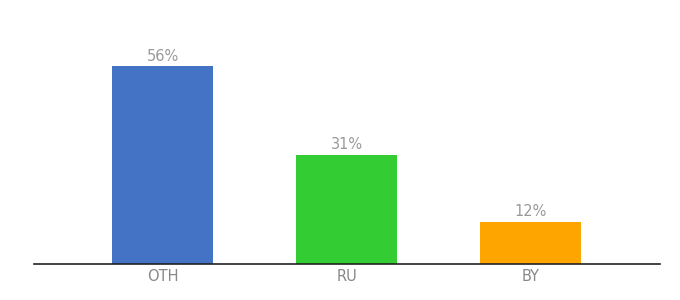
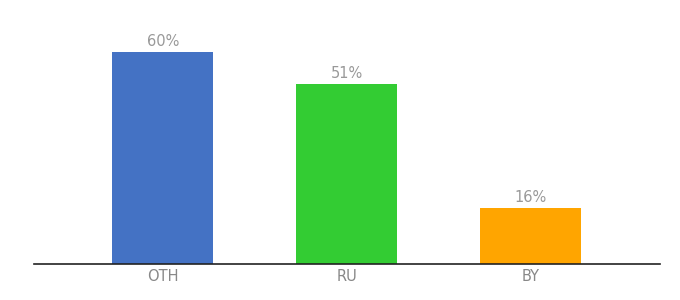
OTH: 56% -> 60%
RU: 31% -> 51%
BY: 12% -> 16%
